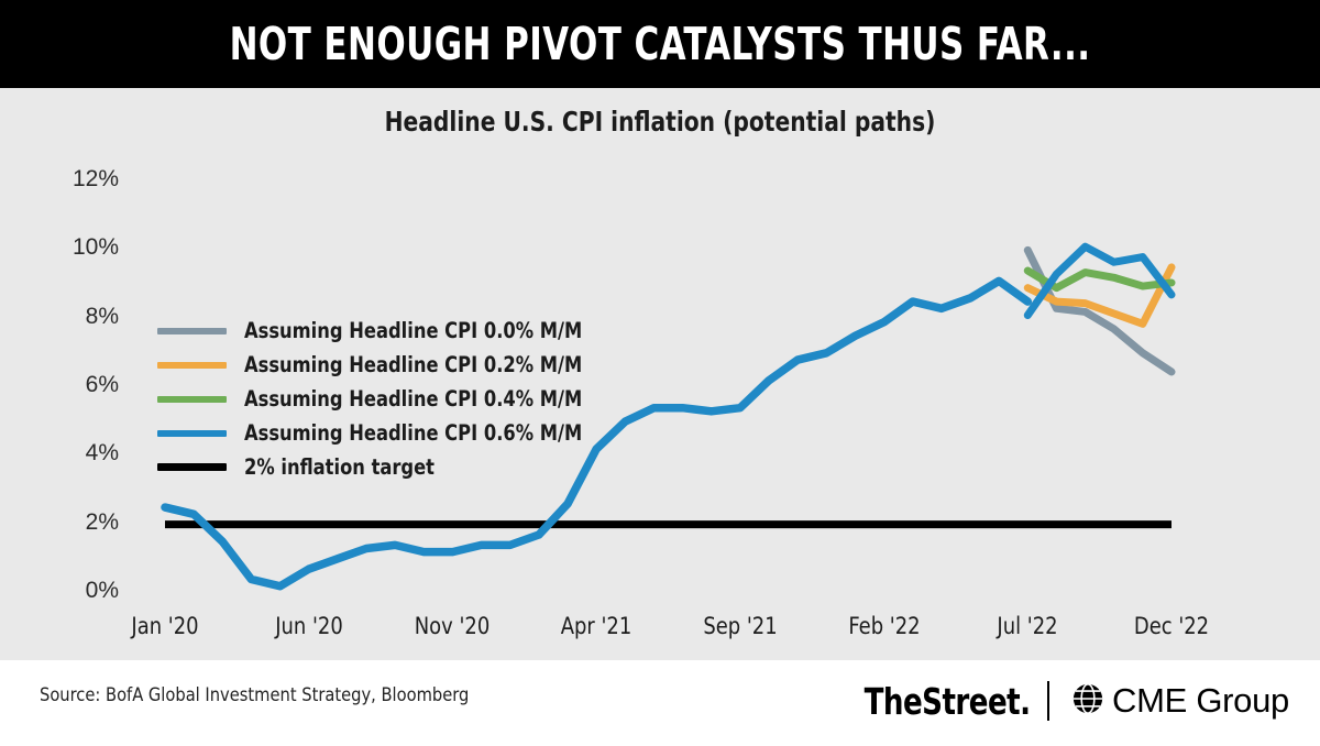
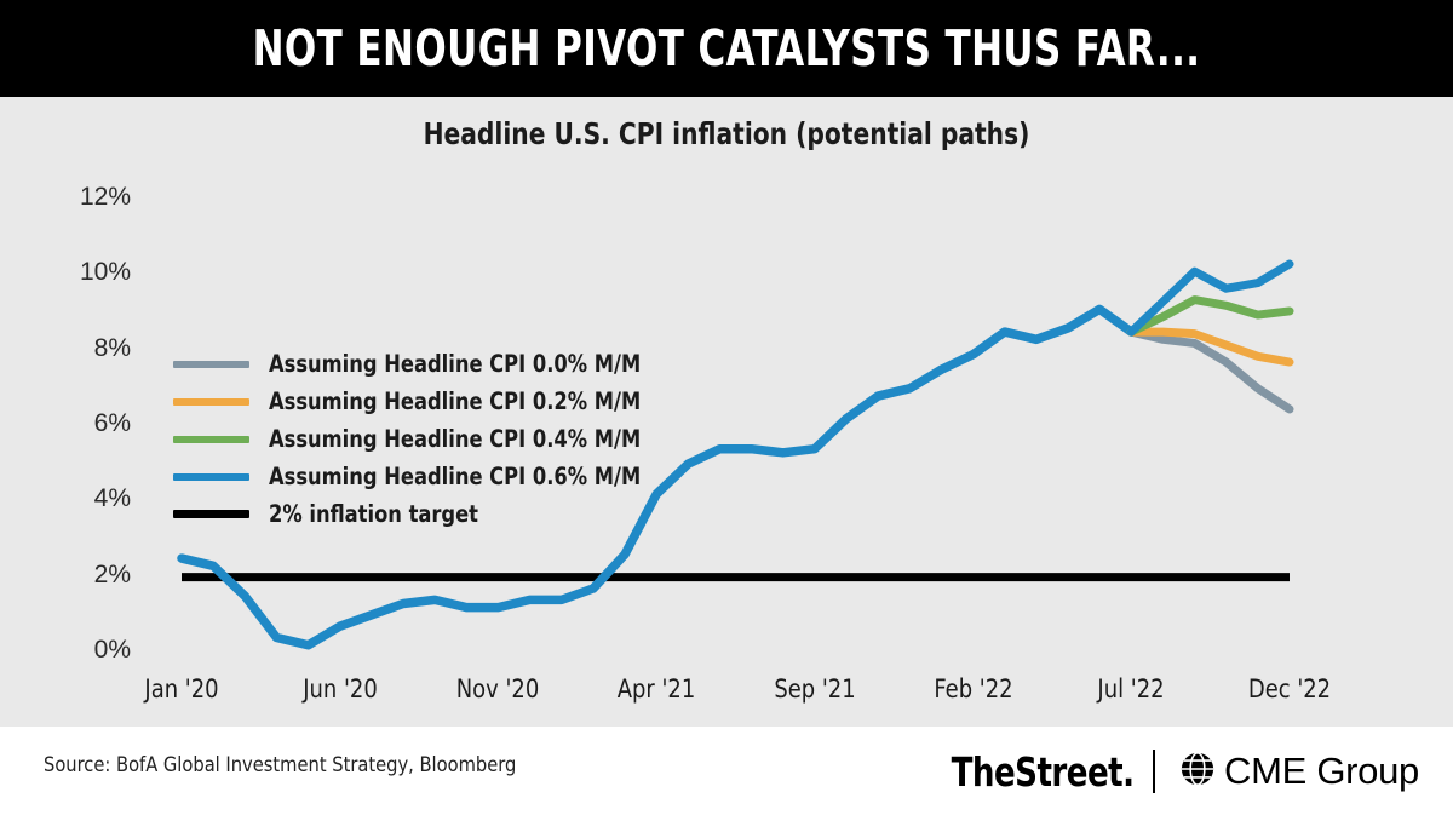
Assuming Headline CPI 0.0% M/M/Jul '22: 10.0% -> 8.5%
Assuming Headline CPI 0.2% M/M/Jul '22: 8.9% -> 8.5%
Assuming Headline CPI 0.4% M/M/Jul '22: 9.4% -> 8.5%
Assuming Headline CPI 0.6% M/M/Jul '22: 8.1% -> 8.5%
Assuming Headline CPI 0.2% M/M/Dec '22: 9.5% -> 7.7%
Assuming Headline CPI 0.6% M/M/Dec '22: 8.7% -> 10.3%
